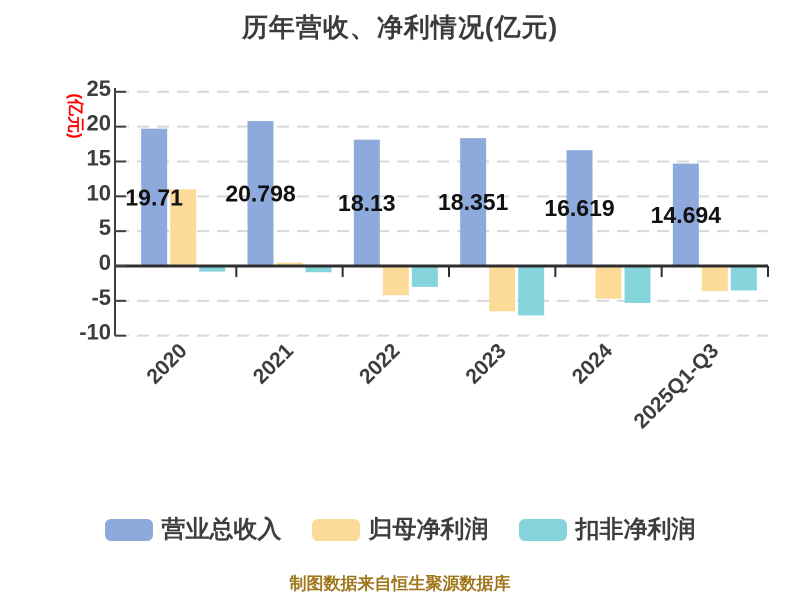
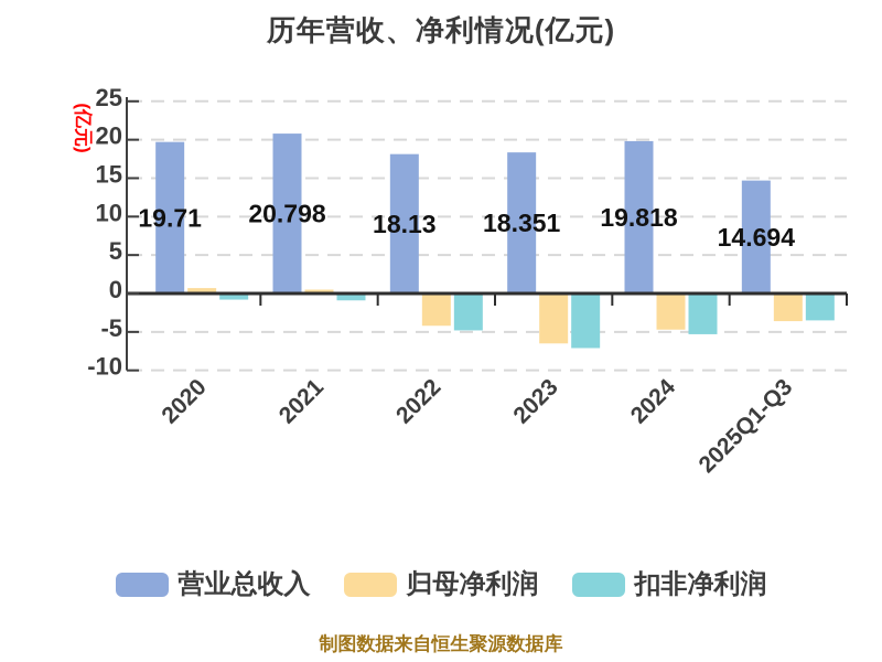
归母净利润/2020: 11 -> 1
扣非净利润/2022: -3 -> -5
营业总收入/2024: 16.619 -> 19.818
